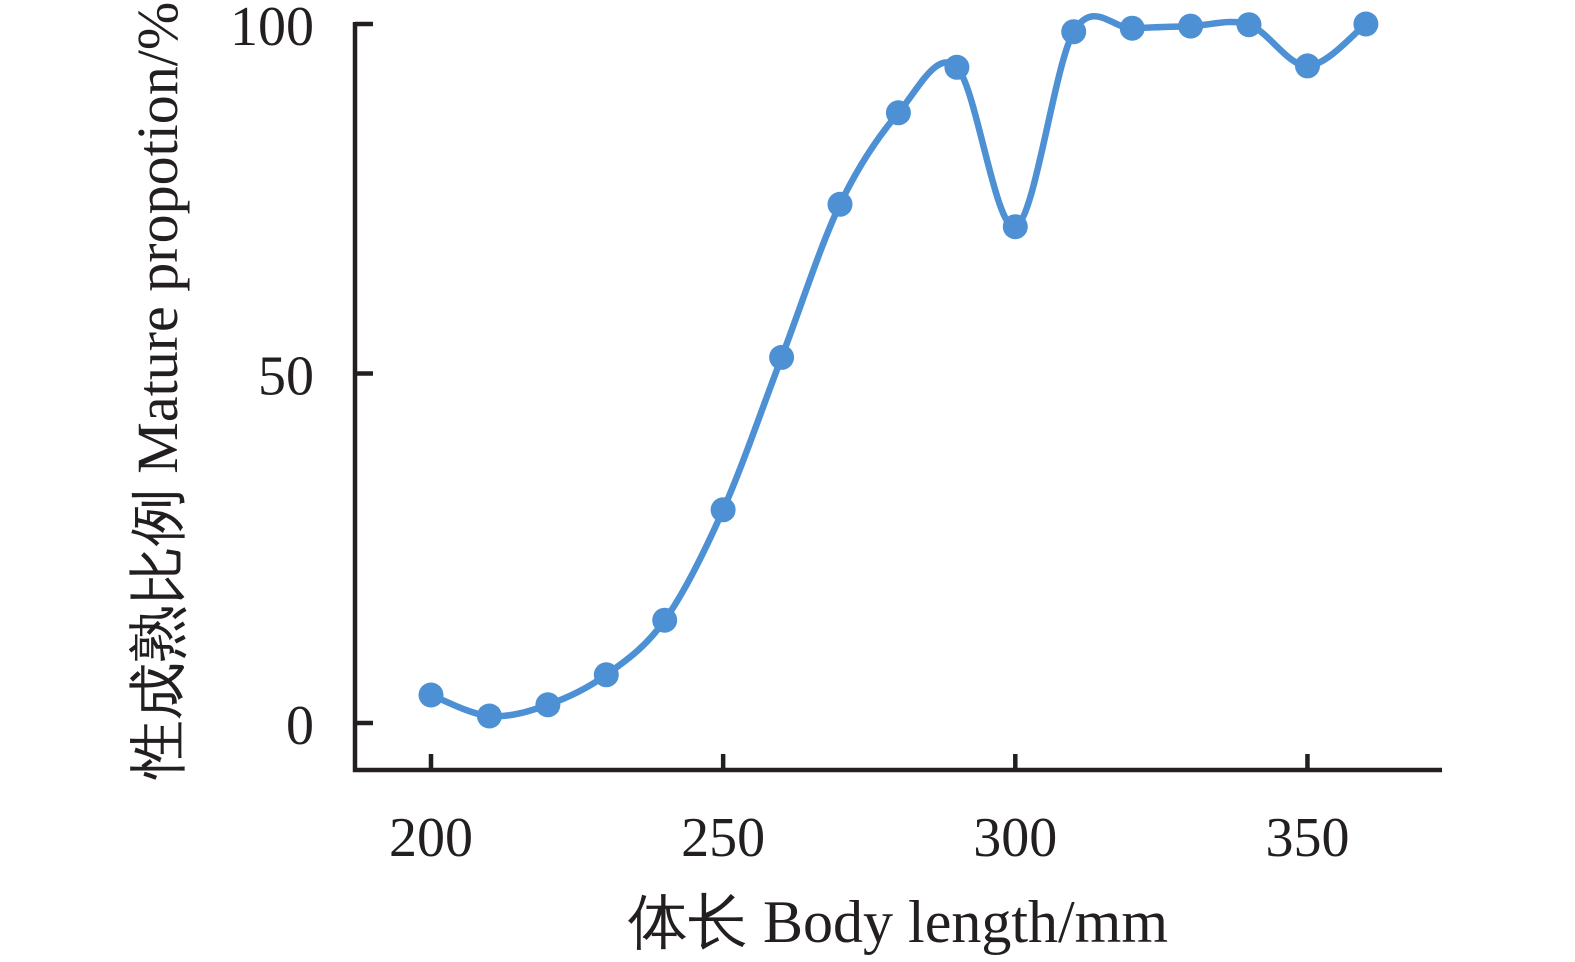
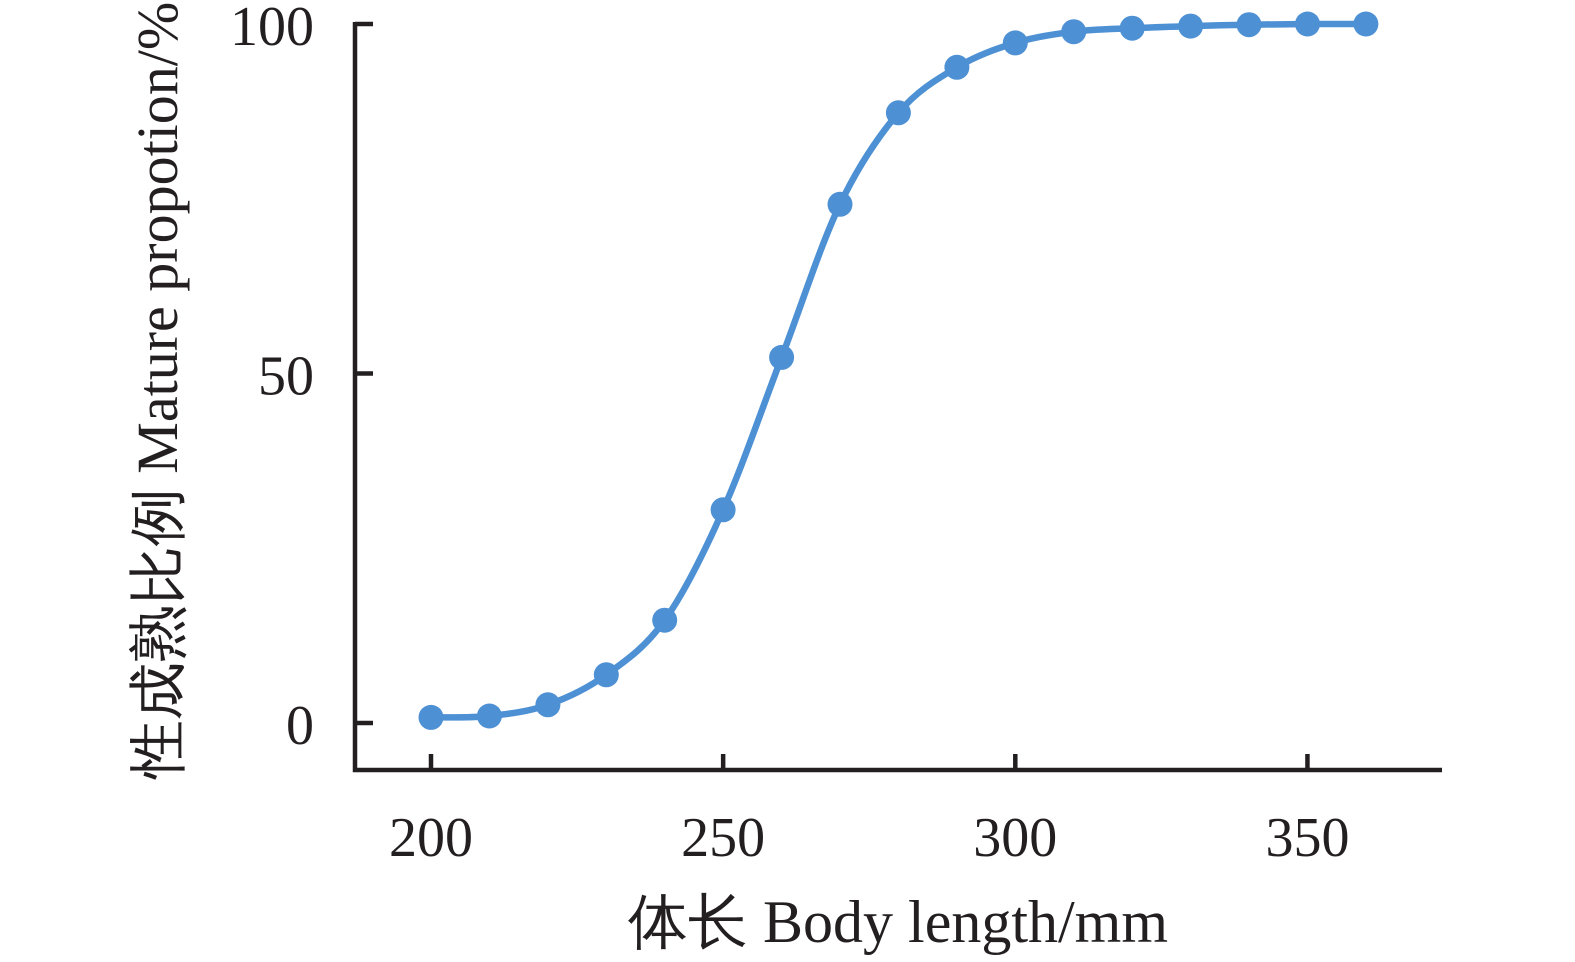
200: 4 -> 1
300: 71 -> 97
350: 94 -> 100
